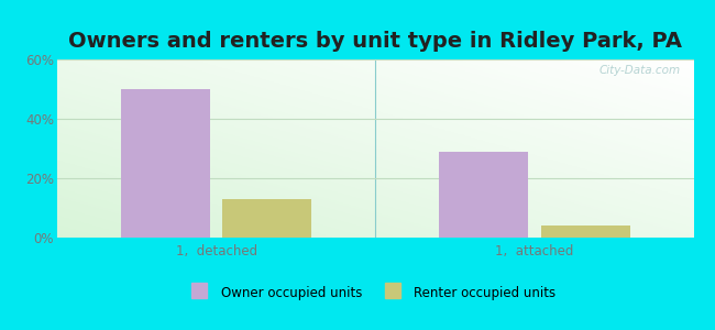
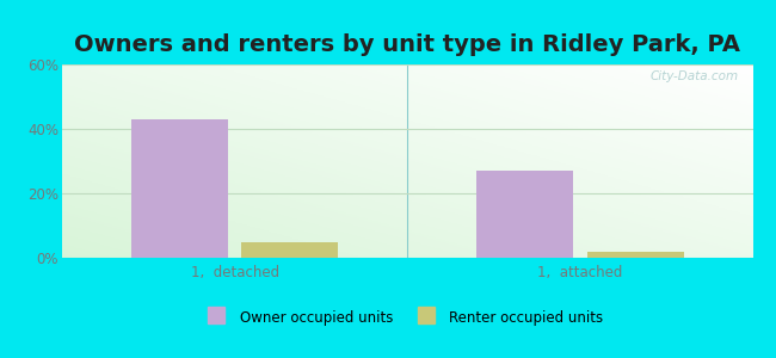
Owner occupied units/1, detached: 50% -> 43%
Renter occupied units/1, detached: 13% -> 5%
Owner occupied units/1, attached: 29% -> 27%
Renter occupied units/1, attached: 4% -> 2%
